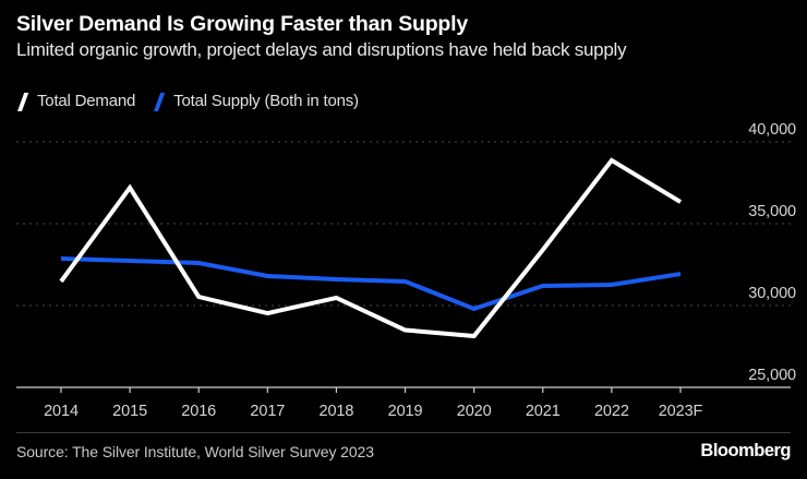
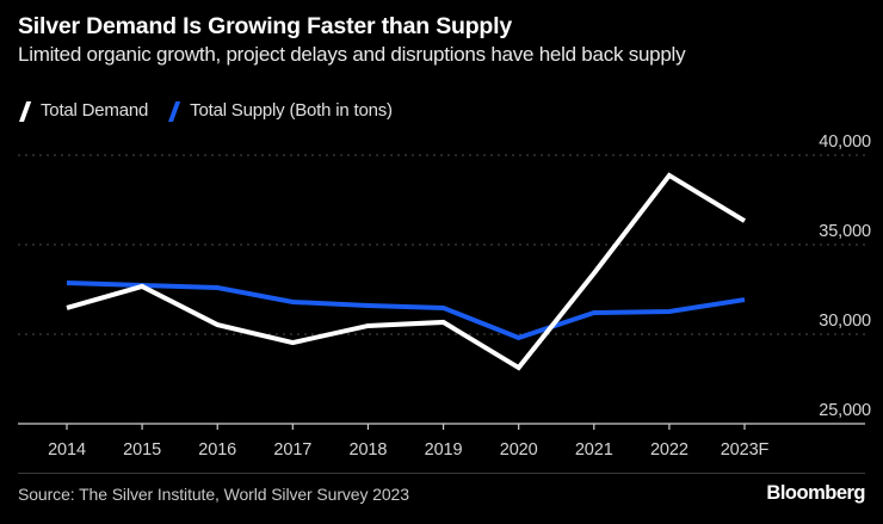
Total Demand/2015: 37200 -> 32700
Total Demand/2019: 28500 -> 30700
